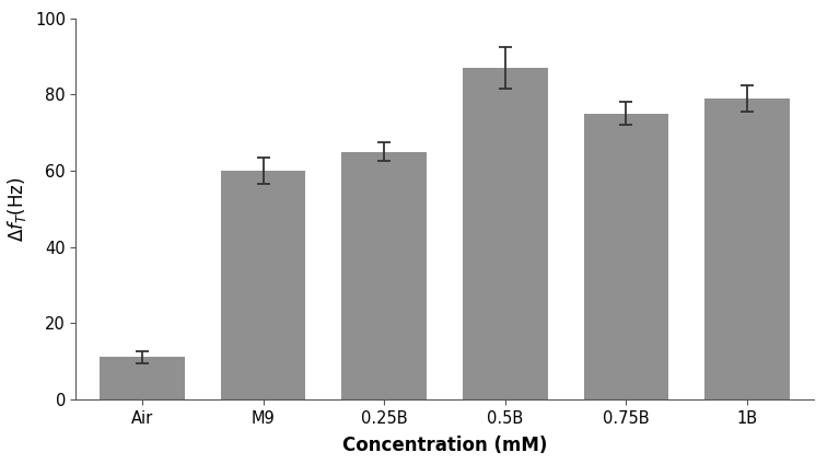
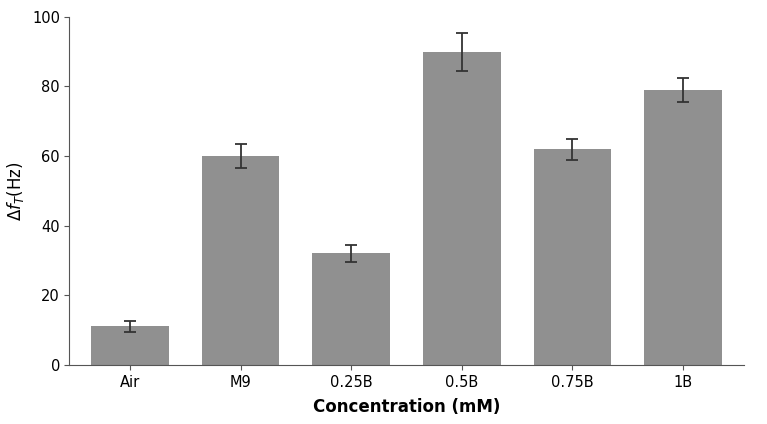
0.25B: 65 -> 32
0.5B: 87 -> 90
0.75B: 75 -> 62
